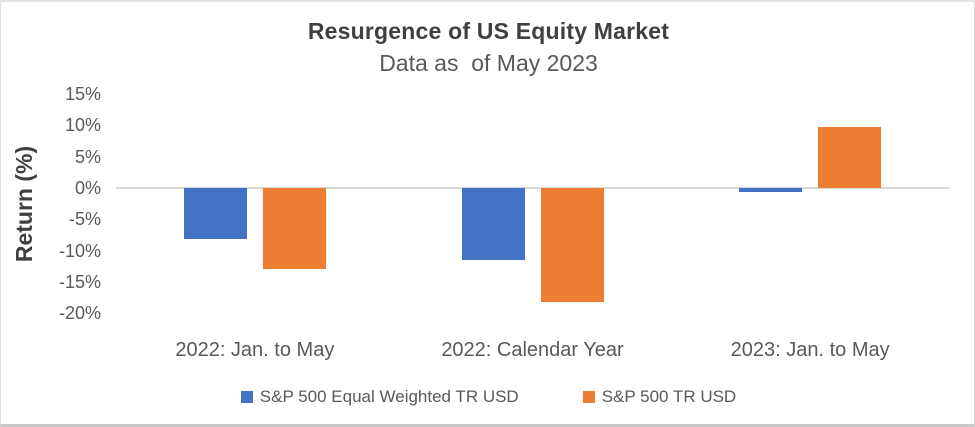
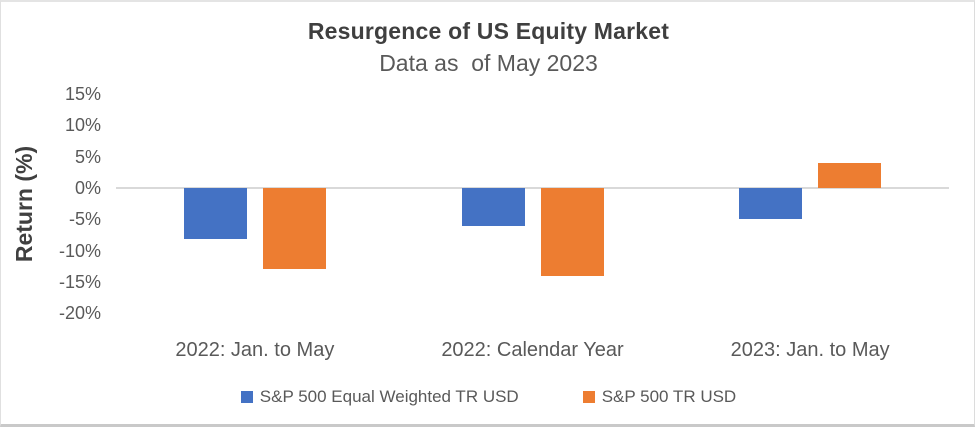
S&P 500 Equal Weighted TR USD/2022: Calendar Year: -12% -> -6%
S&P 500 TR USD/2022: Calendar Year: -18% -> -14%
S&P 500 Equal Weighted TR USD/2023: Jan. to May: -1% -> -5%
S&P 500 TR USD/2023: Jan. to May: 10% -> 4%
